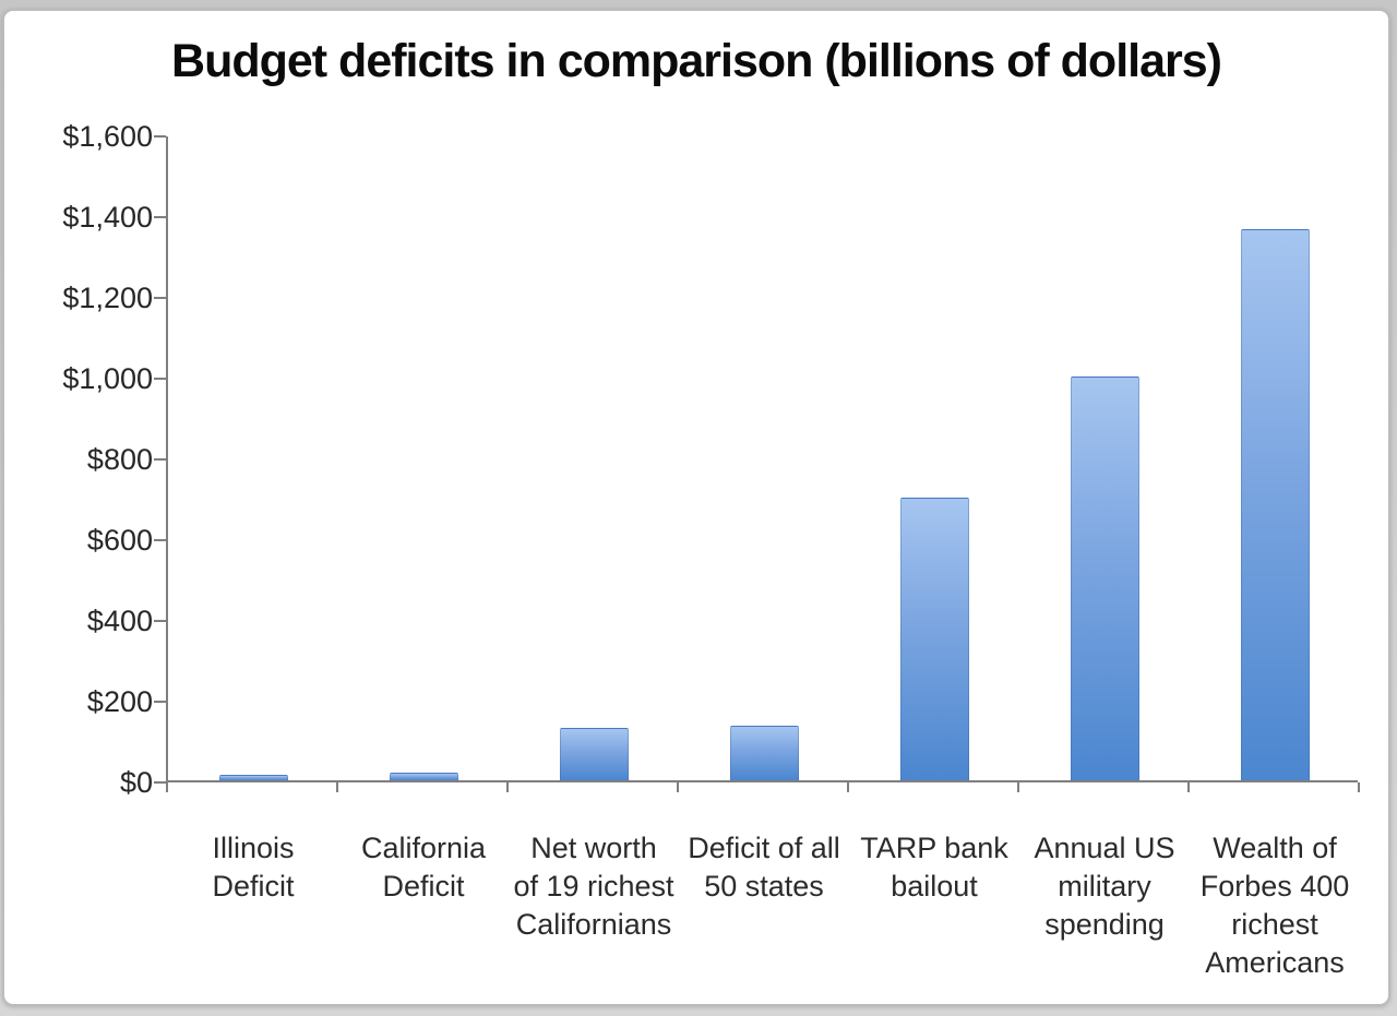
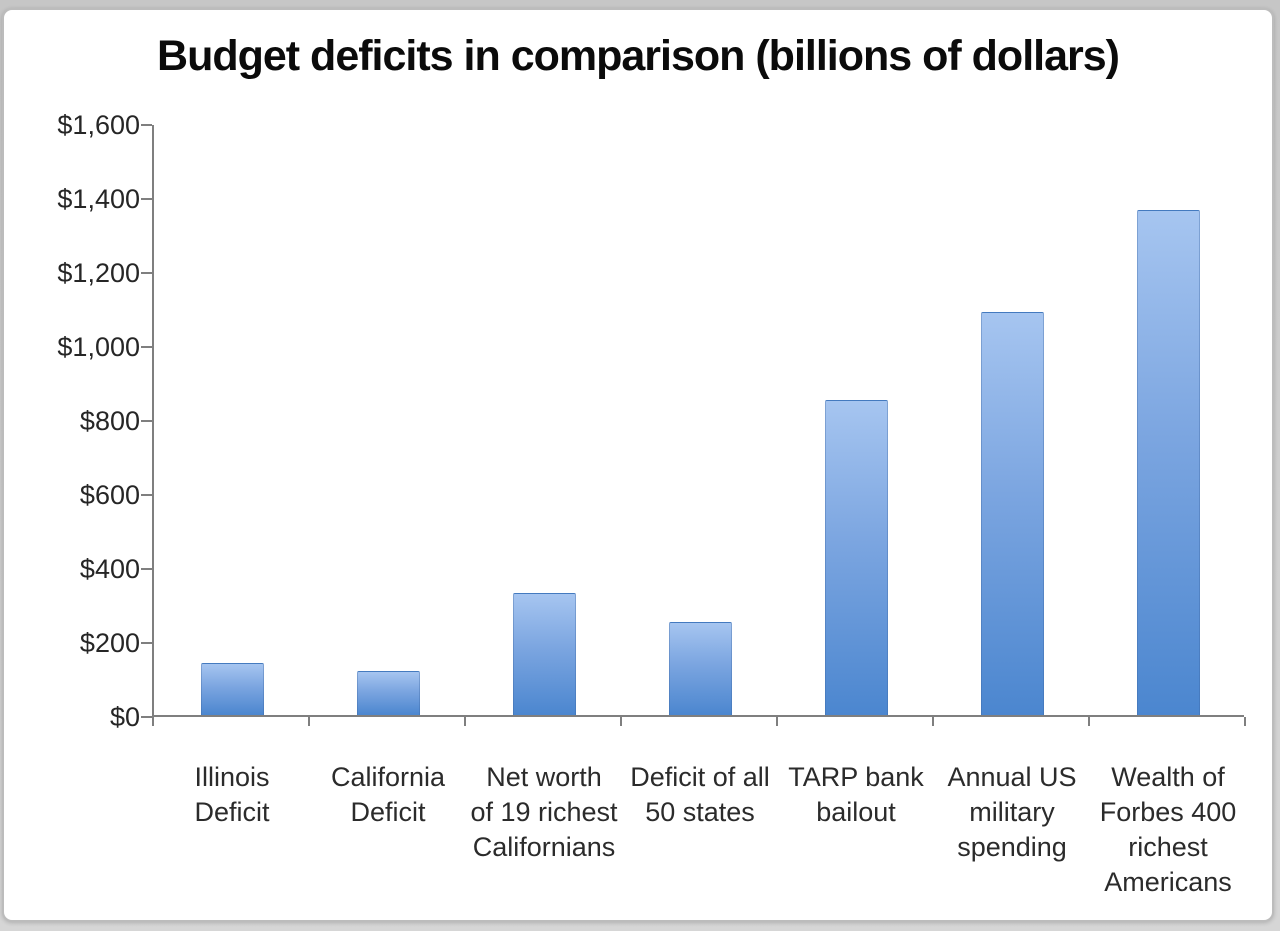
Illinois Deficit: $10 -> $140
California Deficit: $20 -> $120
Net worth of 19 richest Californians: $130 -> $330
Deficit of all 50 states: $140 -> $250
TARP bank bailout: $700 -> $850
Annual US military spending: $1000 -> $1090
